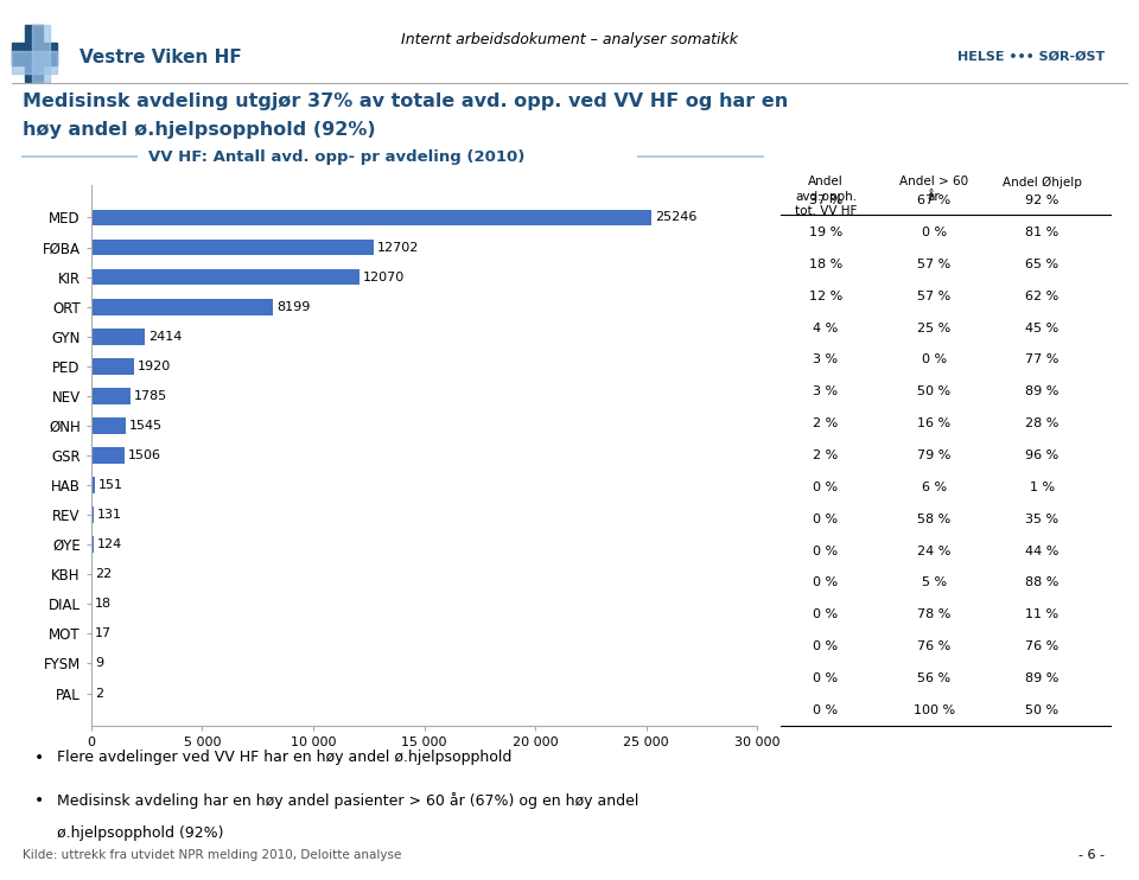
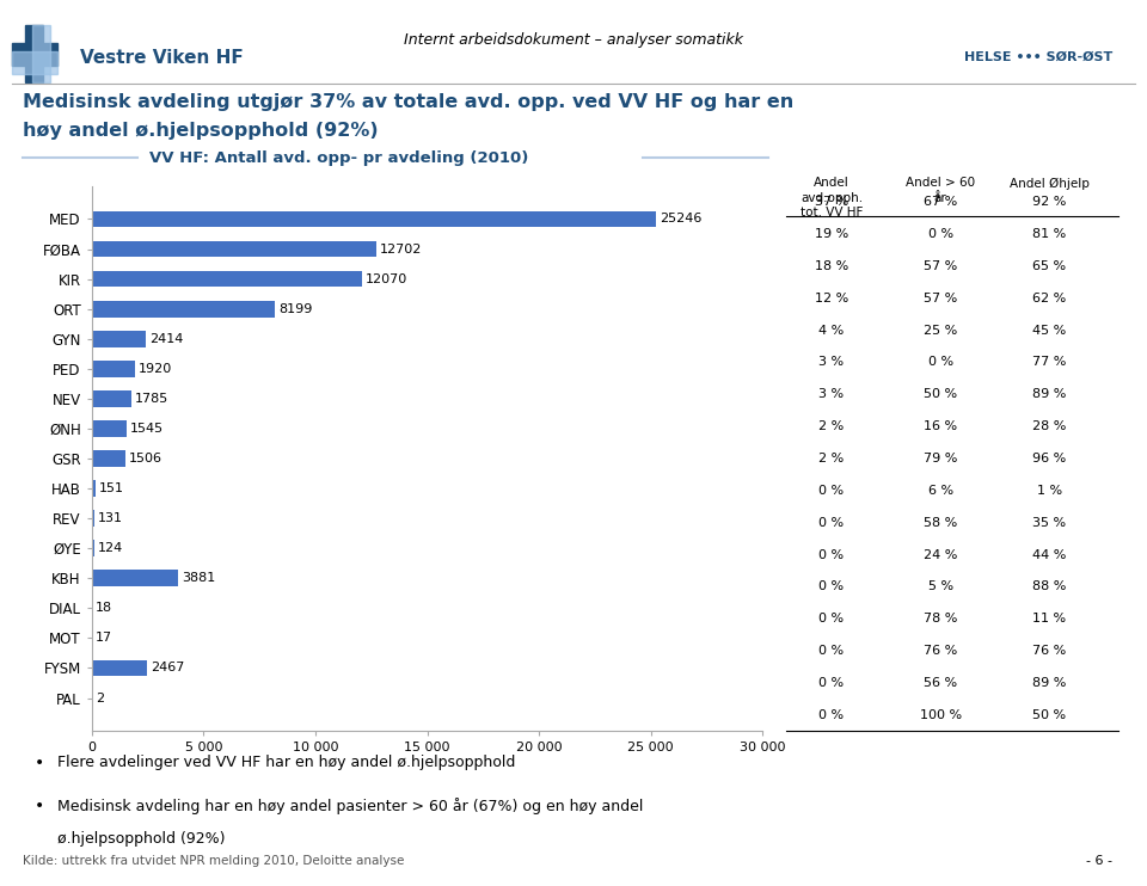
KBH: 22 -> 3881
FYSM: 9 -> 2467
